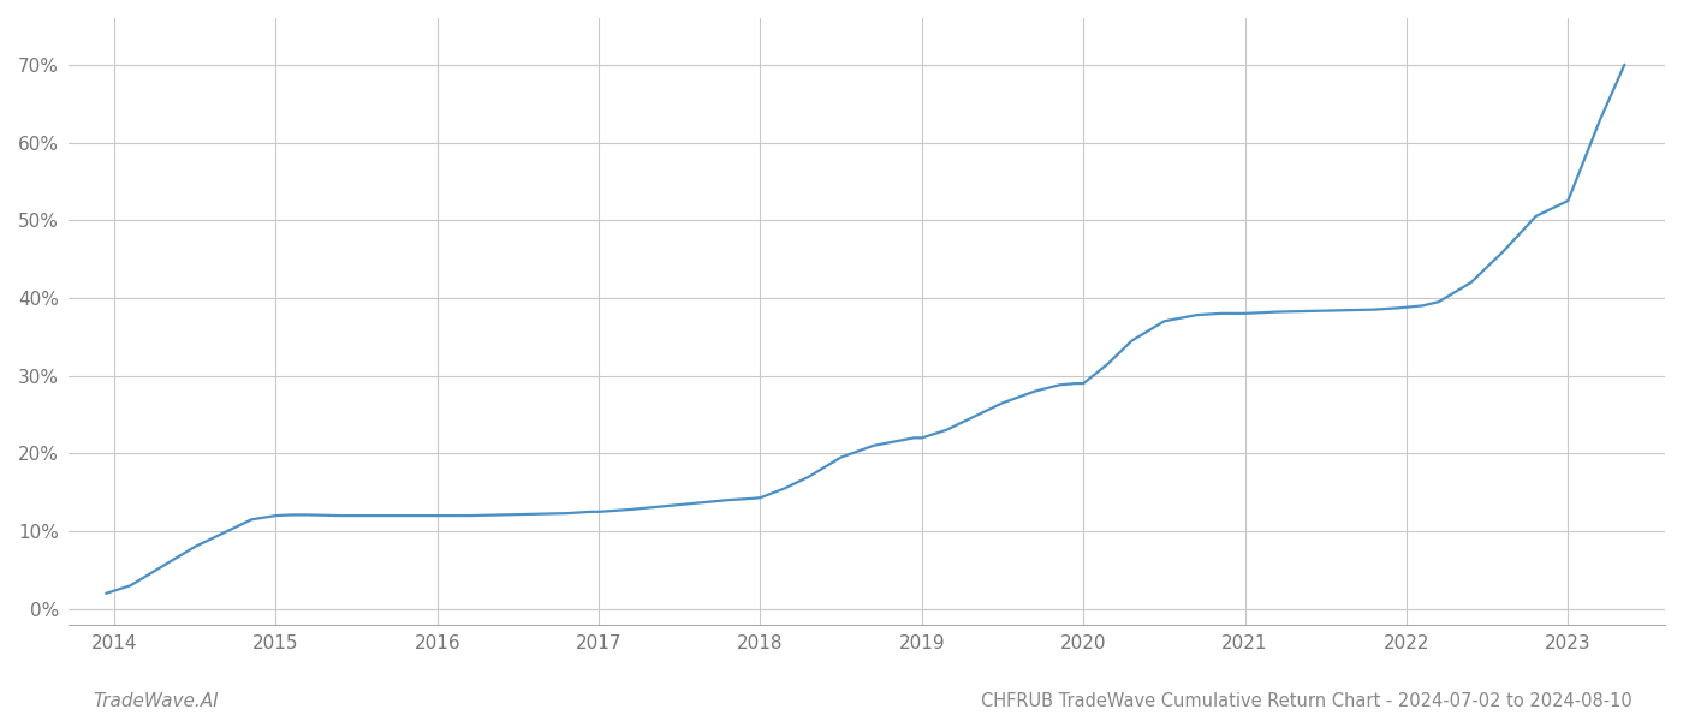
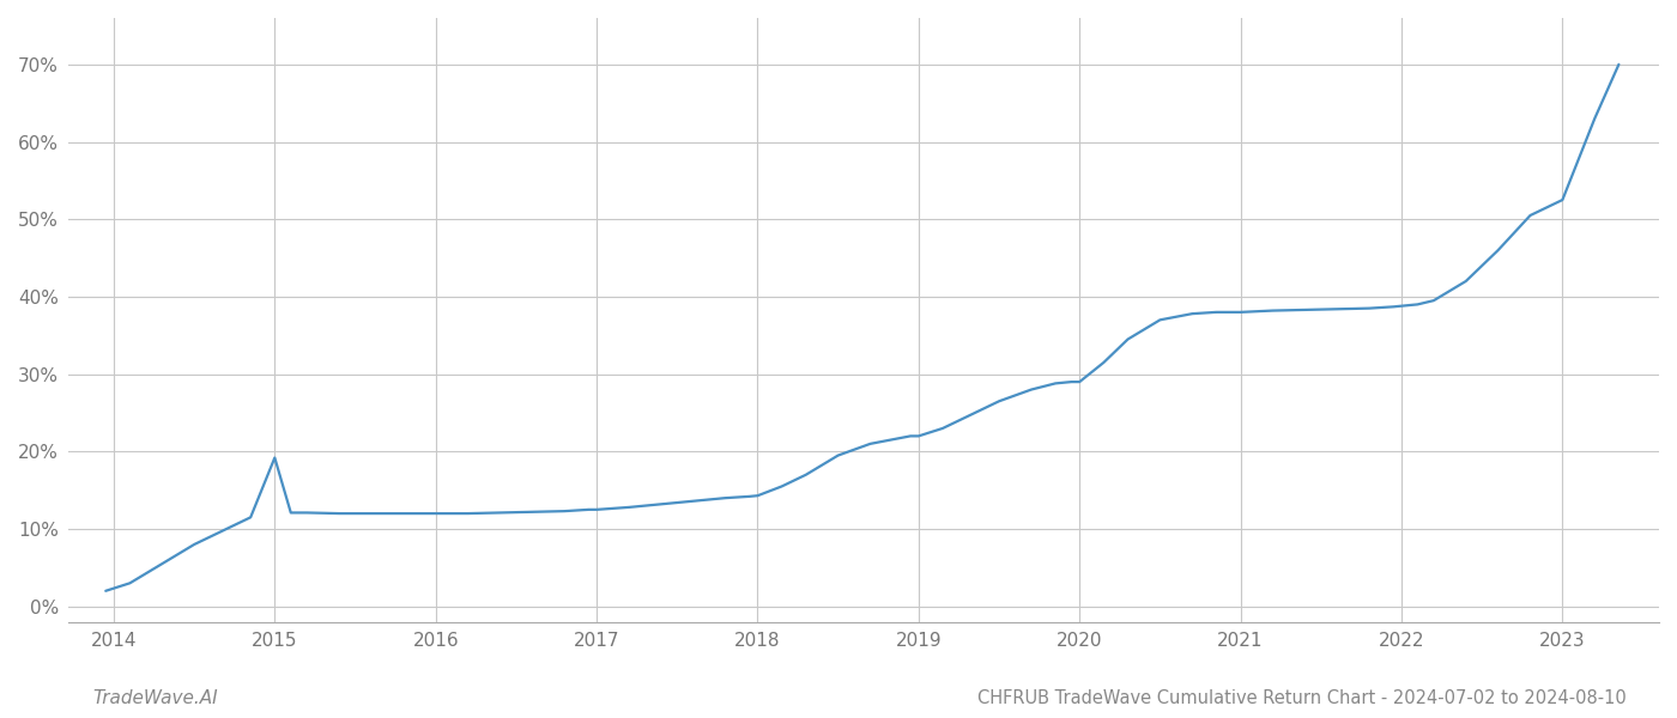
2015: 12.0% -> 19.2%
